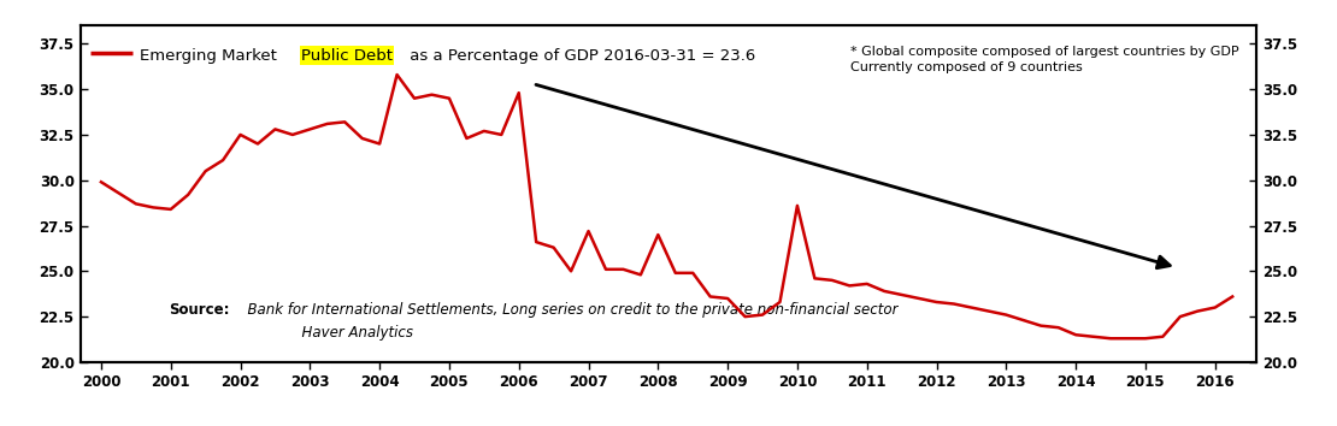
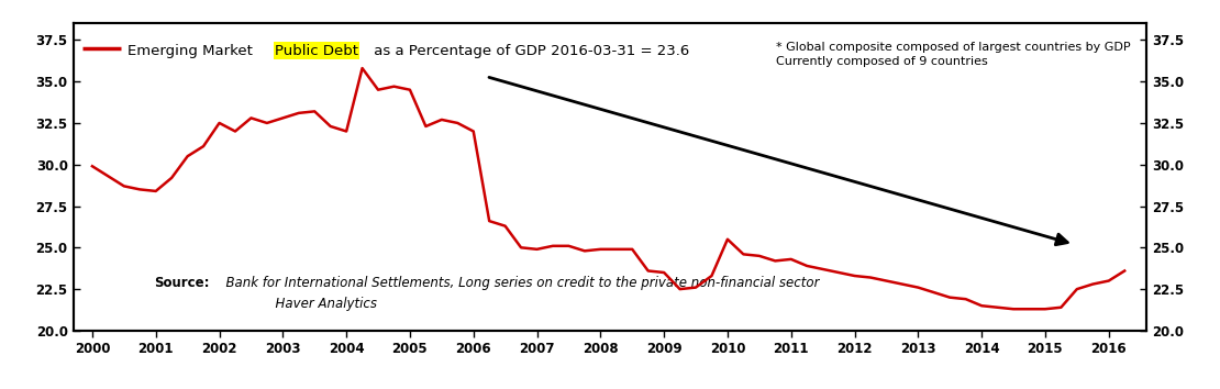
2006: 34.8 -> 32.0
2007: 27.2 -> 24.9
2008: 27.0 -> 24.9
2010: 28.6 -> 25.5
